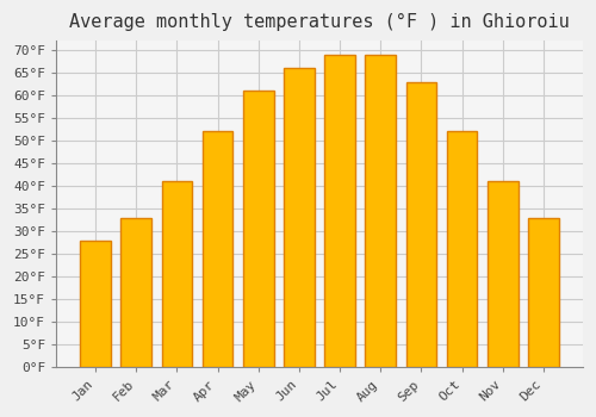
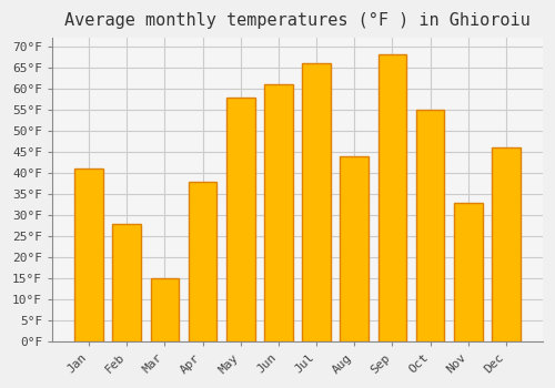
Jan: 28°F -> 41°F
Feb: 33°F -> 28°F
Mar: 41°F -> 15°F
Apr: 52°F -> 38°F
May: 61°F -> 58°F
Jun: 66°F -> 61°F
Jul: 69°F -> 66°F
Aug: 69°F -> 44°F
Sep: 63°F -> 68°F
Oct: 52°F -> 55°F
Nov: 41°F -> 33°F
Dec: 33°F -> 46°F
